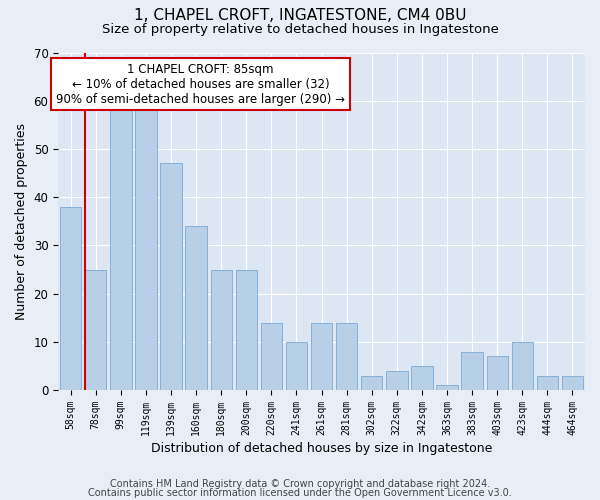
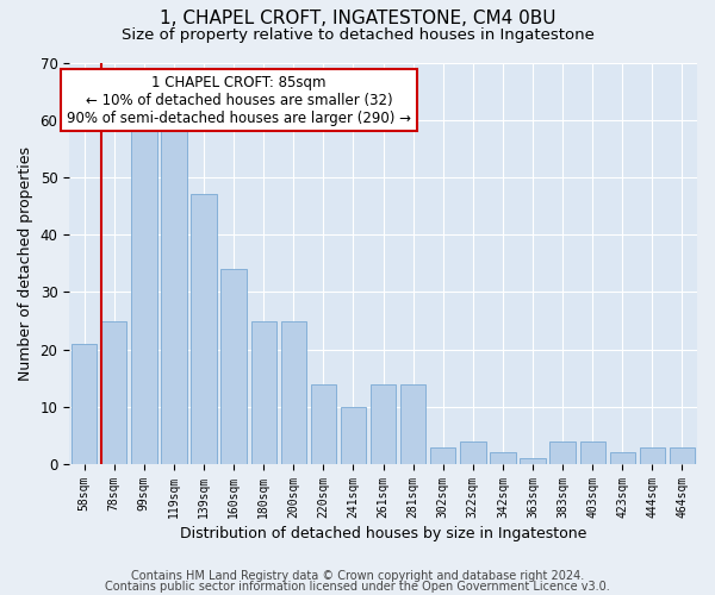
58sqm: 38 -> 21
342sqm: 5 -> 2
383sqm: 8 -> 4
403sqm: 7 -> 4
423sqm: 10 -> 2
